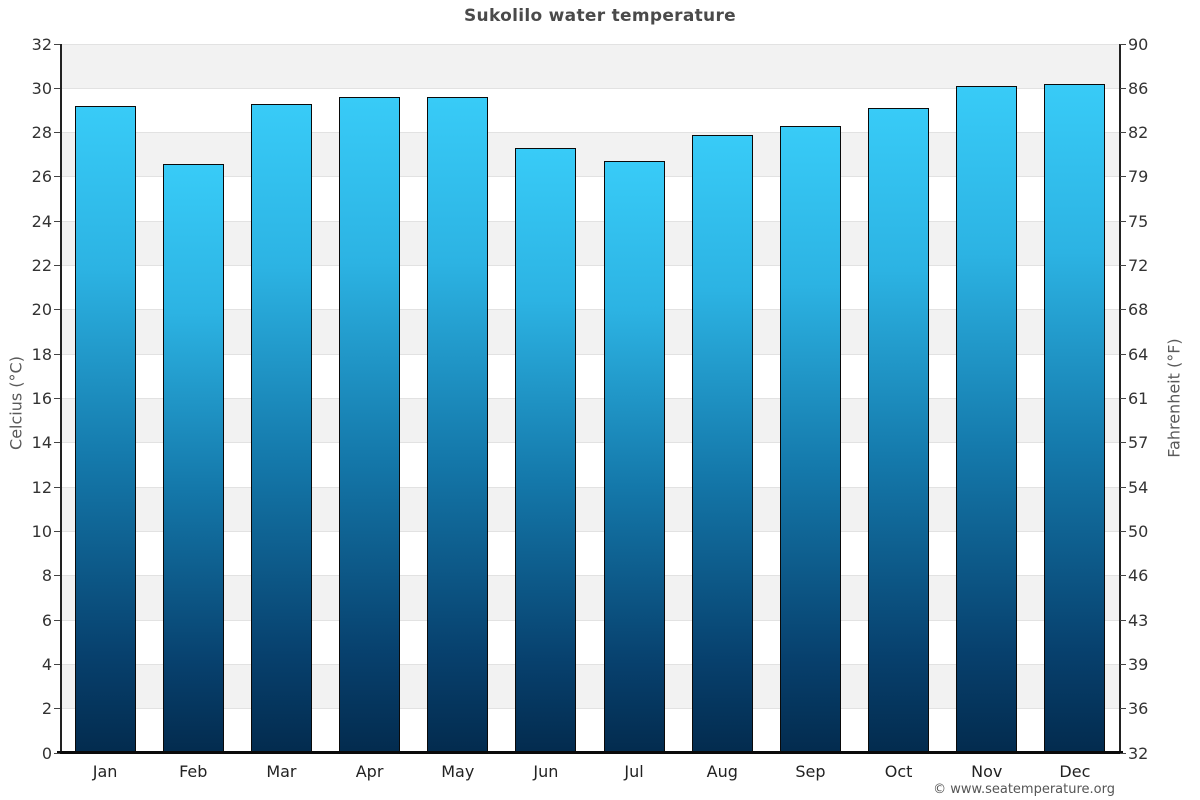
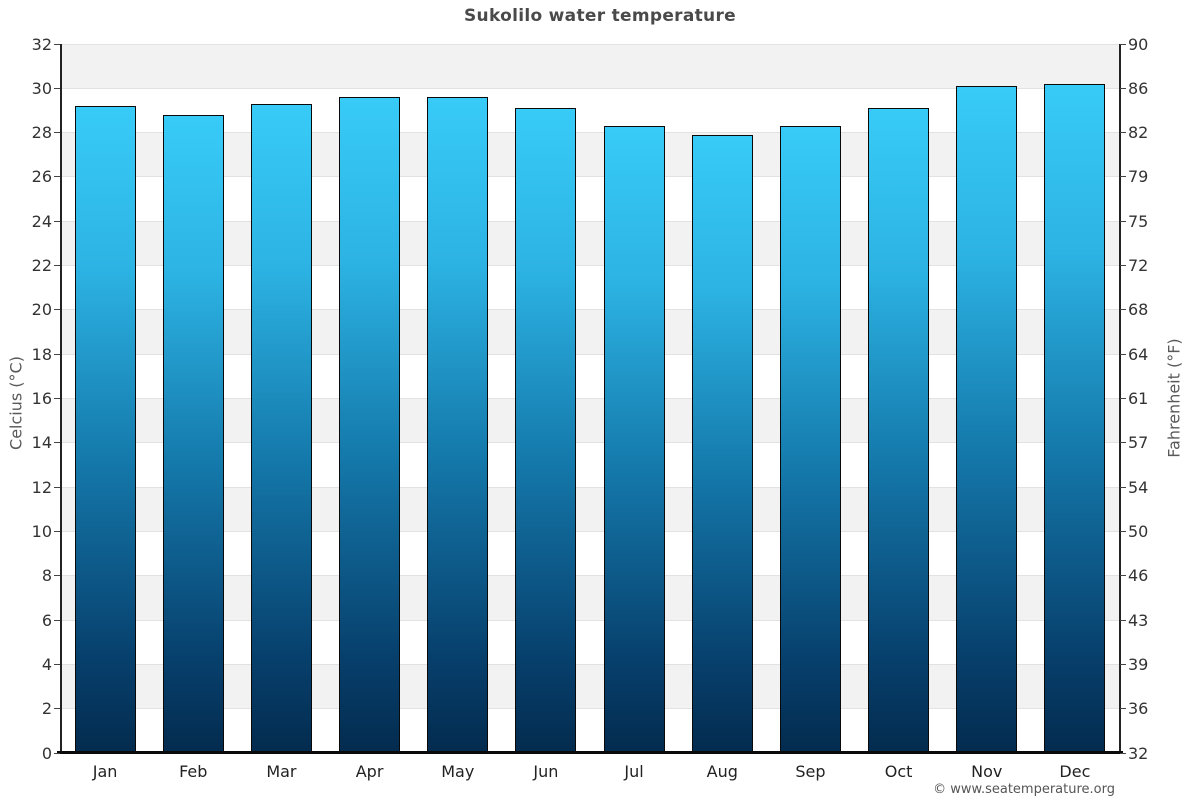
Feb: 26.6 -> 28.8
Jun: 27.3 -> 29.1
Jul: 26.7 -> 28.3
